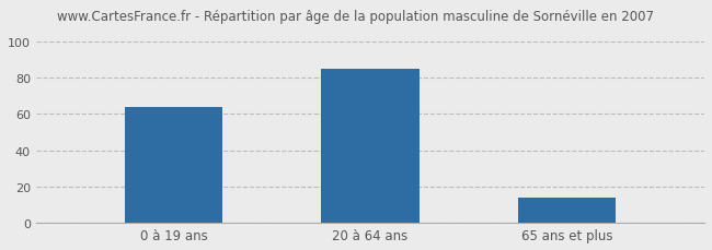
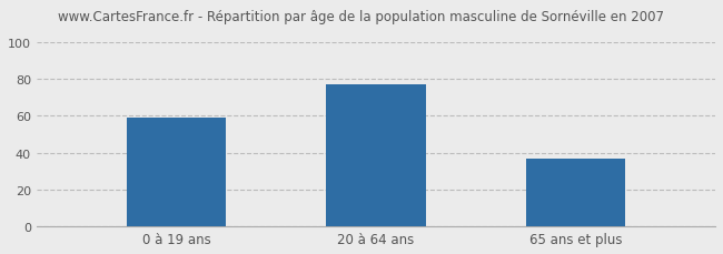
0 à 19 ans: 64 -> 59
20 à 64 ans: 85 -> 77
65 ans et plus: 14 -> 37
